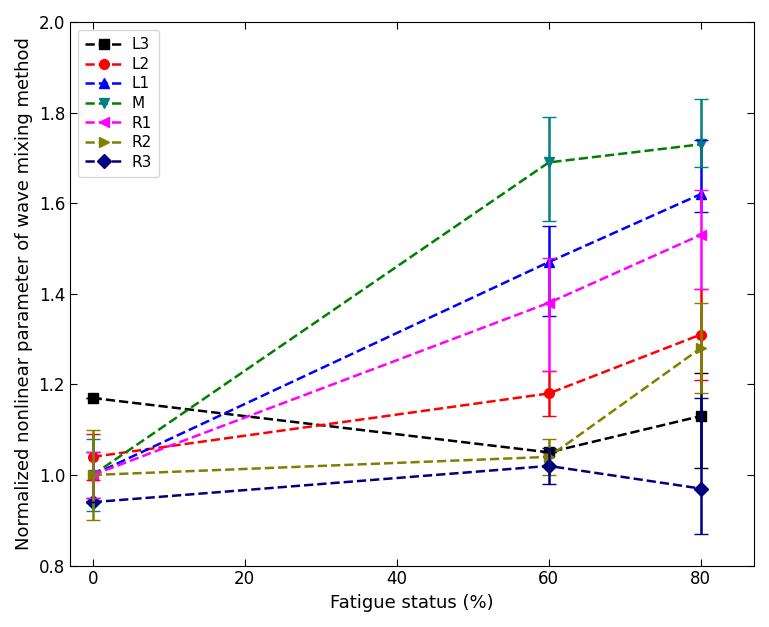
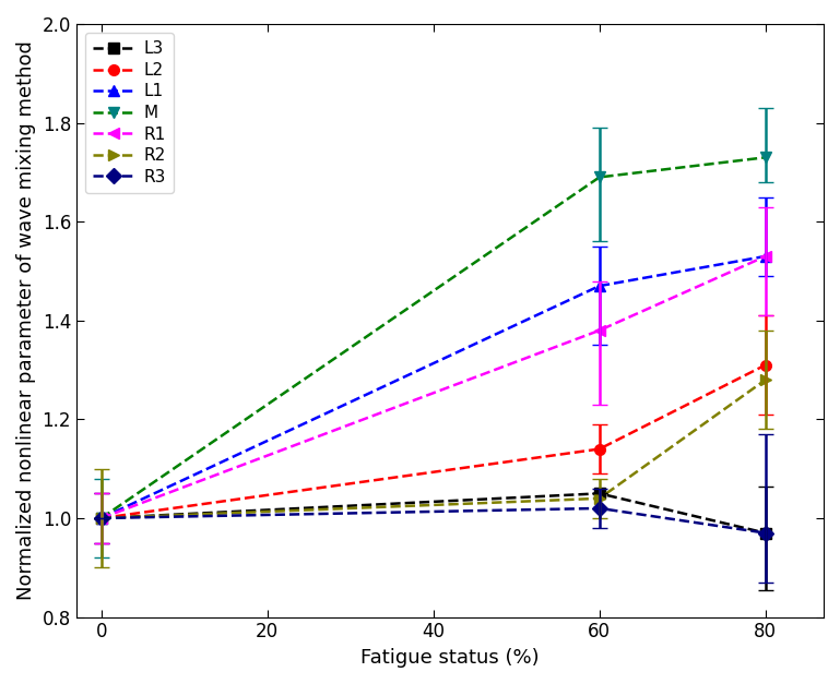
L3/0: 1.17 -> 1.00
L2/0: 1.04 -> 1.00
R3/0: 0.94 -> 1.00
L2/60: 1.18 -> 1.14
L3/80: 1.13 -> 0.97
L1/80: 1.62 -> 1.53
